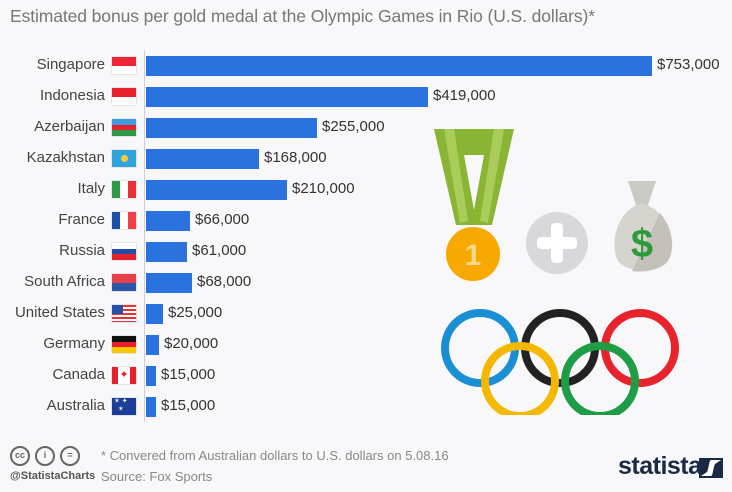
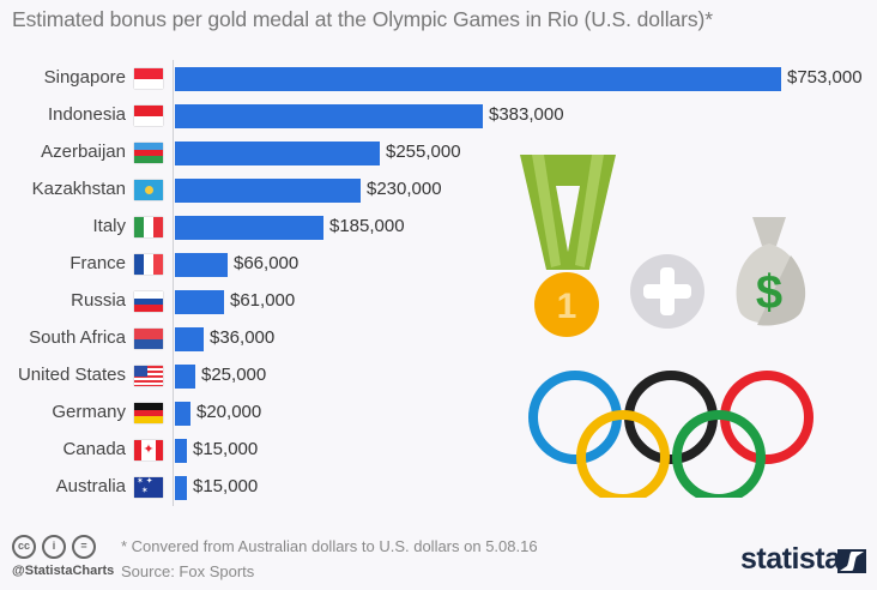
Indonesia: $419,000 -> $383,000
Kazakhstan: $168,000 -> $230,000
Italy: $210,000 -> $185,000
South Africa: $68,000 -> $36,000
